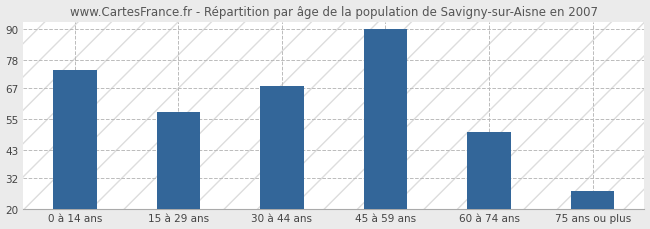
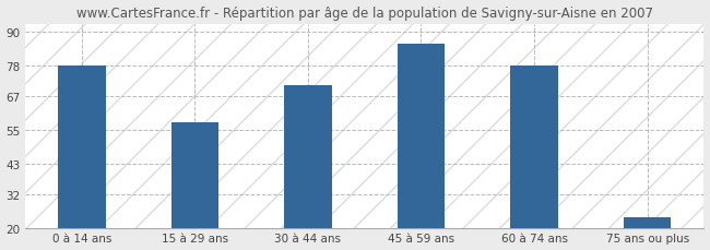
0 à 14 ans: 74 -> 78
30 à 44 ans: 68 -> 71
45 à 59 ans: 90 -> 86
60 à 74 ans: 50 -> 78
75 ans ou plus: 27 -> 24
